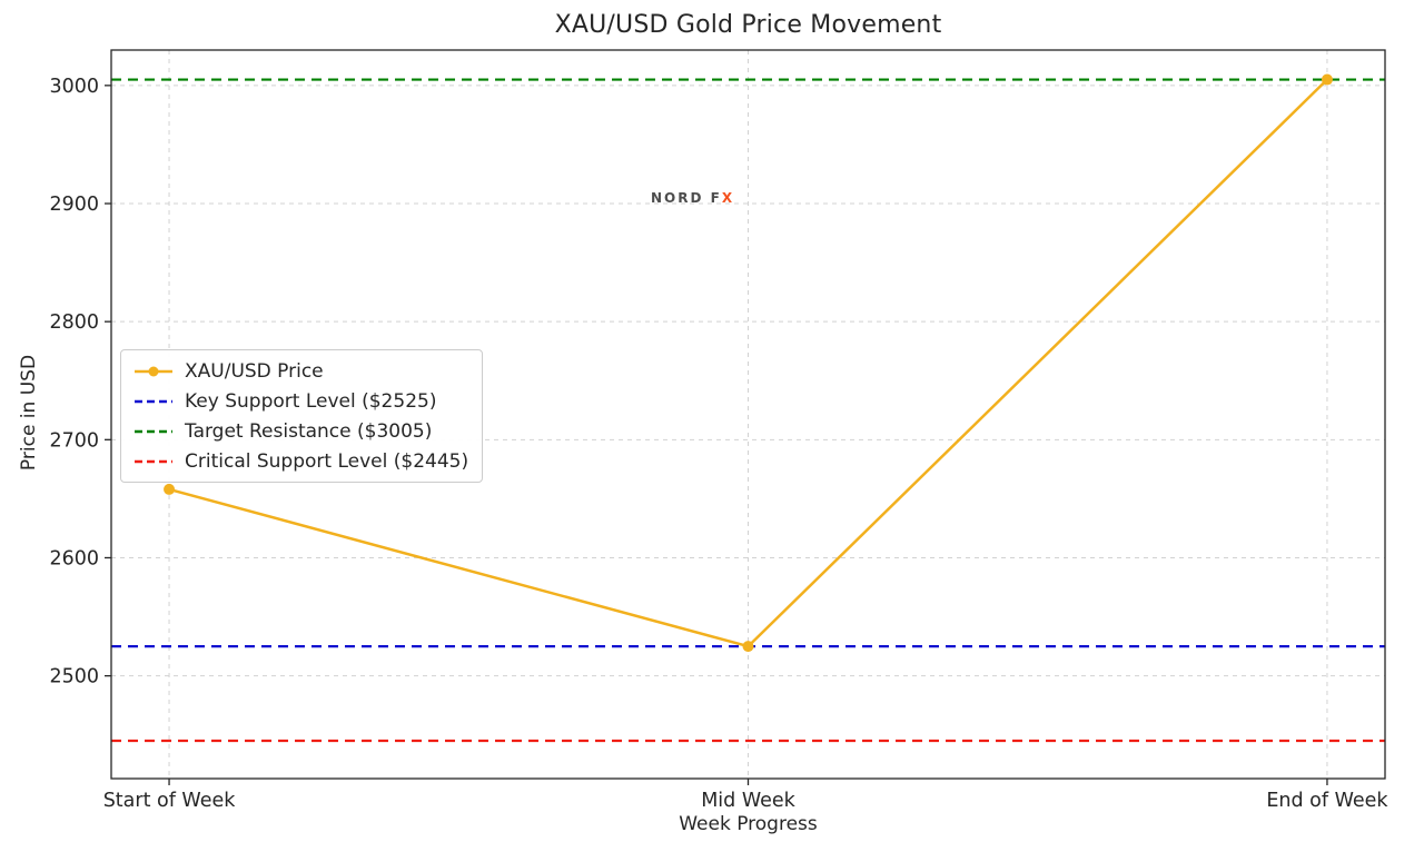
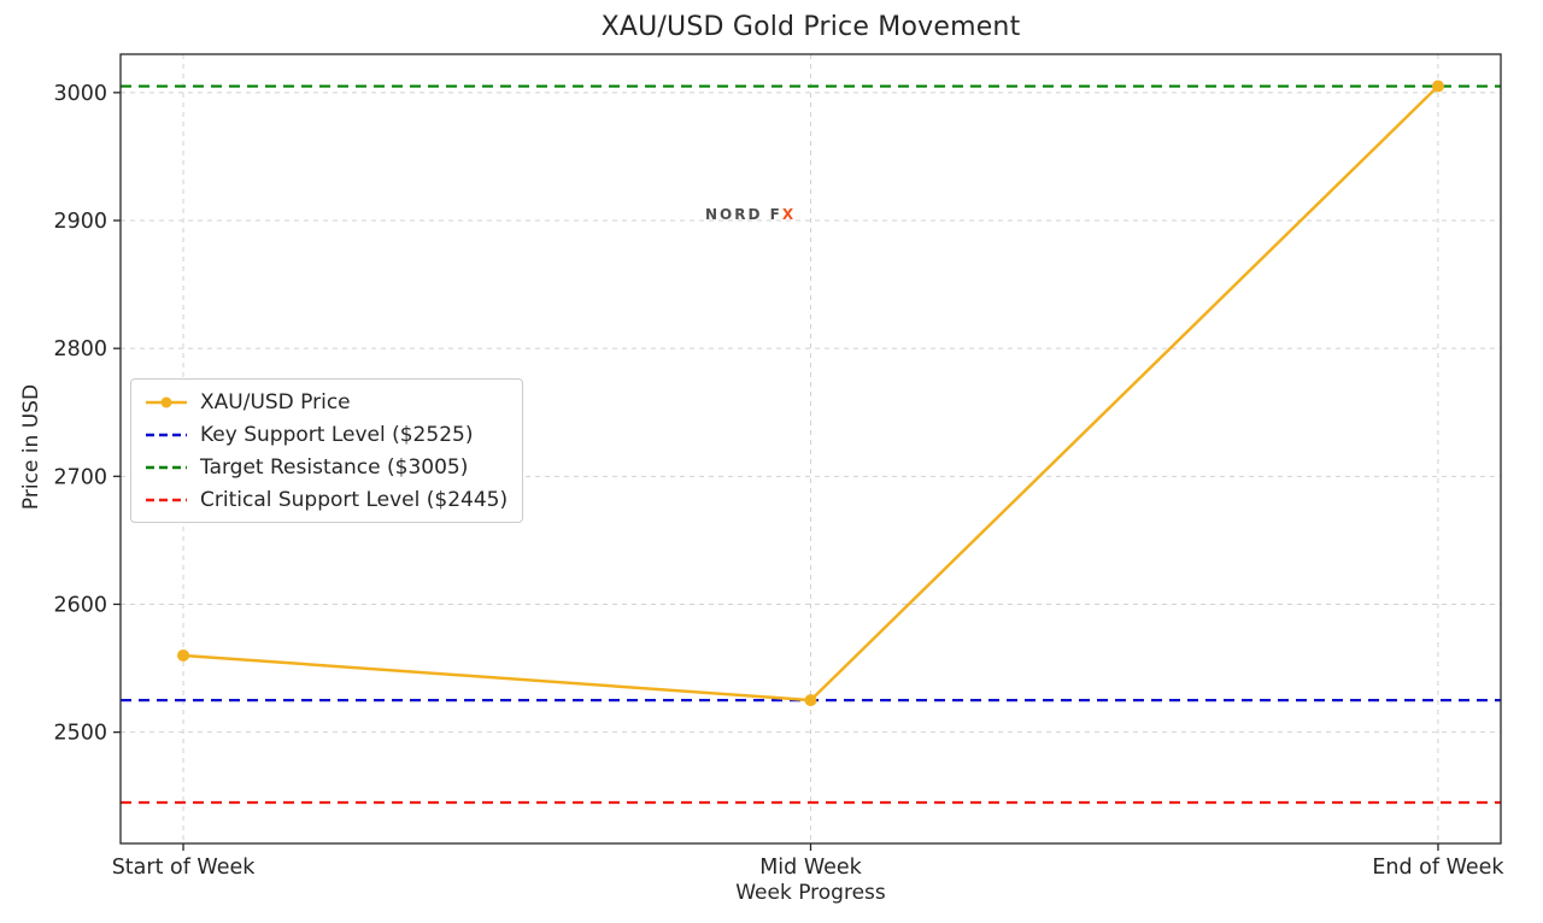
Start of Week: 2658 -> 2560
